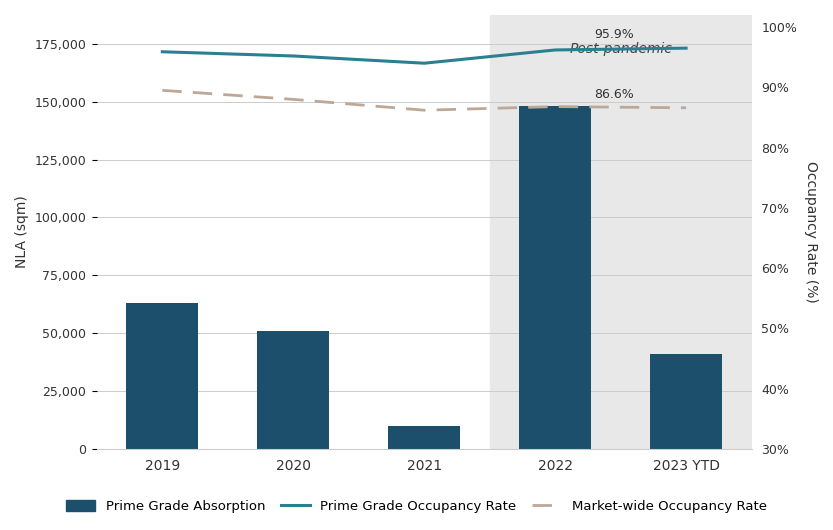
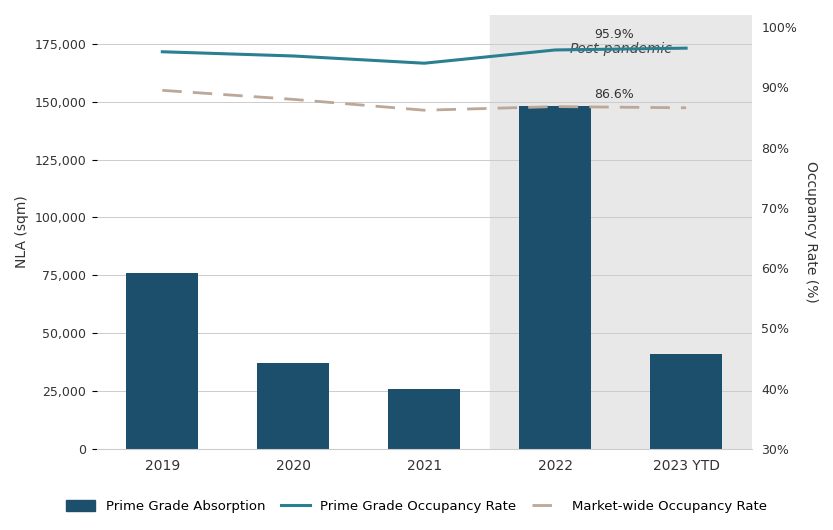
Prime Grade Absorption/2019: 63,000 -> 76,000
Prime Grade Absorption/2020: 51,000 -> 37,000
Prime Grade Absorption/2021: 10,000 -> 26,000
